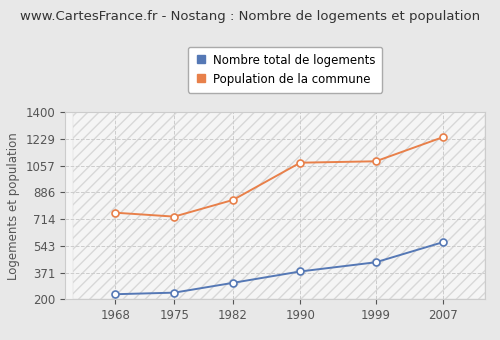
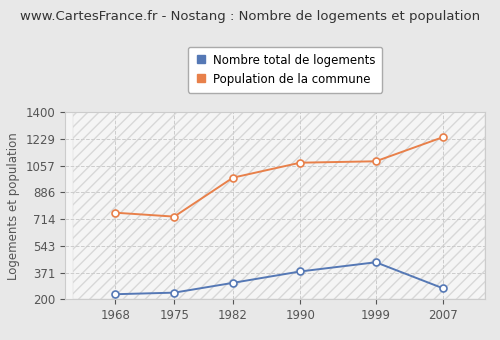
Population de la commune/1982: 840 -> 980
Nombre total de logements/2007: 570 -> 270
